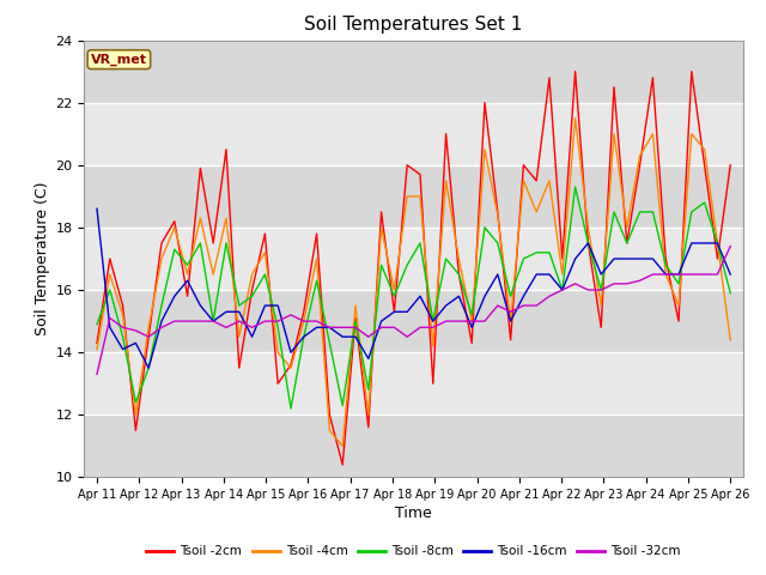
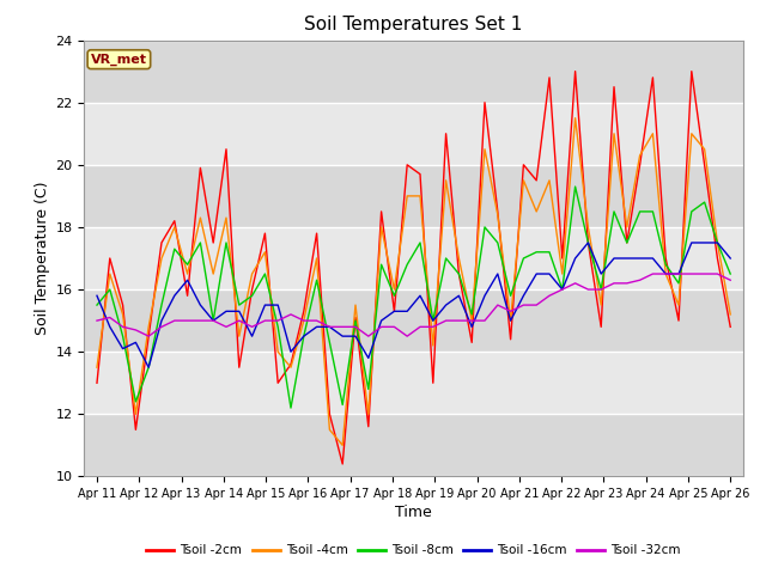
Tsoil -2cm/Apr 11: 14.3 -> 13.0
Tsoil -4cm/Apr 11: 14.1 -> 13.5
Tsoil -8cm/Apr 11: 14.9 -> 15.5
Tsoil -16cm/Apr 11: 18.6 -> 15.8
Tsoil -32cm/Apr 11: 13.3 -> 15.0
Tsoil -2cm/Apr 26: 20.0 -> 14.8
Tsoil -4cm/Apr 26: 14.4 -> 15.2
Tsoil -8cm/Apr 26: 15.9 -> 16.5
Tsoil -16cm/Apr 26: 16.5 -> 17.0
Tsoil -32cm/Apr 26: 17.4 -> 16.3
